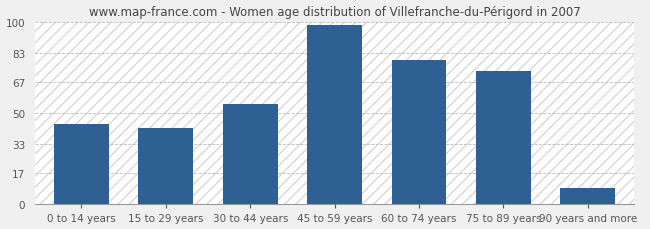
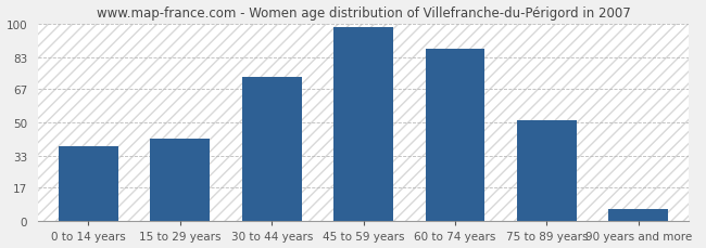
0 to 14 years: 44 -> 38
30 to 44 years: 55 -> 73
60 to 74 years: 79 -> 87
75 to 89 years: 73 -> 51
90 years and more: 9 -> 6
